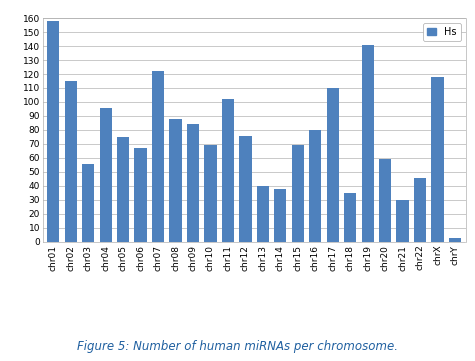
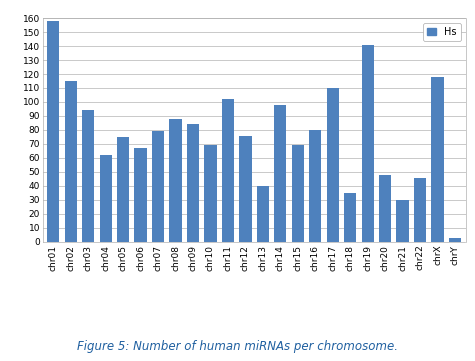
chr03: 56 -> 94
chr04: 96 -> 62
chr07: 122 -> 79
chr14: 38 -> 98
chr20: 59 -> 48
